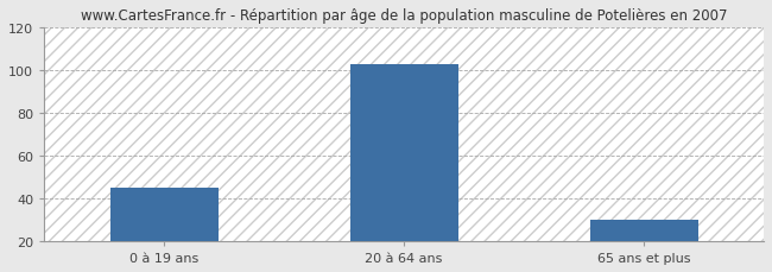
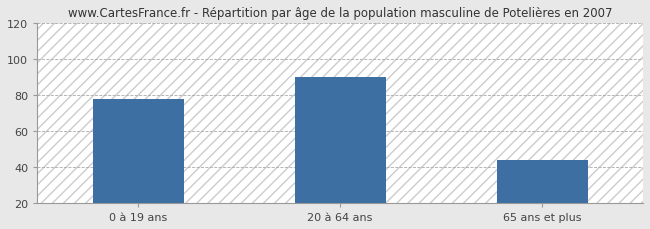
0 à 19 ans: 45 -> 78
20 à 64 ans: 103 -> 90
65 ans et plus: 30 -> 44
